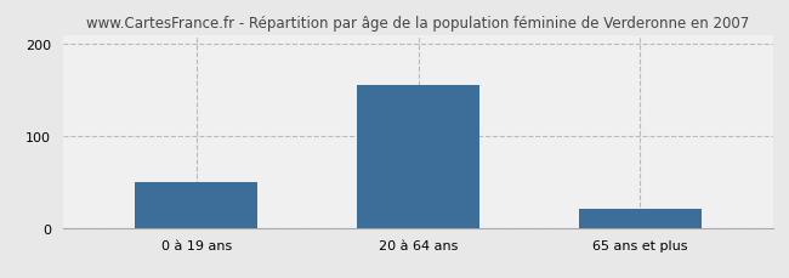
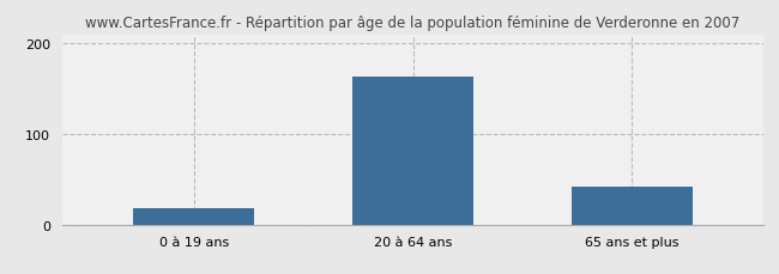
0 à 19 ans: 50 -> 18
20 à 64 ans: 155 -> 164
65 ans et plus: 20 -> 42
